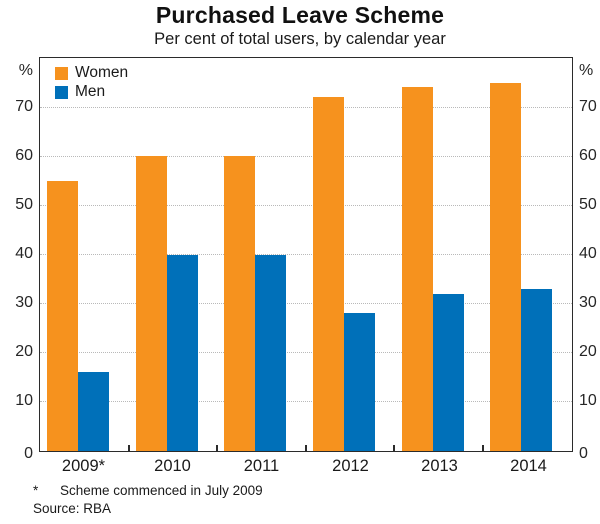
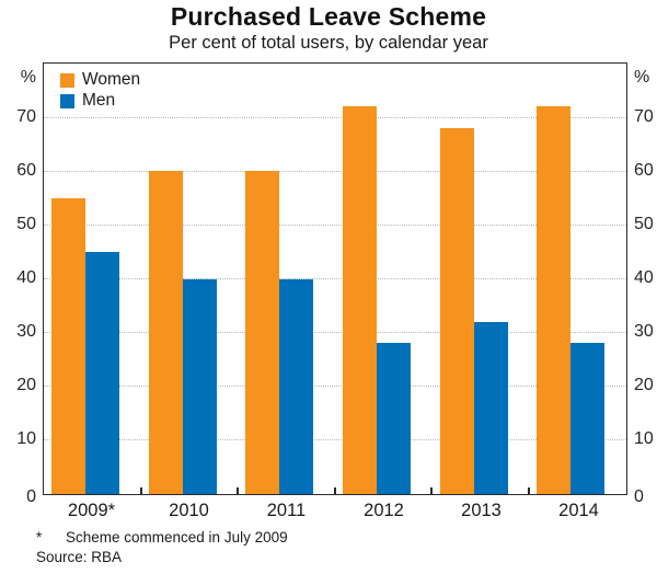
Men/2009*: 16 -> 45
Women/2013: 74 -> 68
Women/2014: 75 -> 72
Men/2014: 33 -> 28
